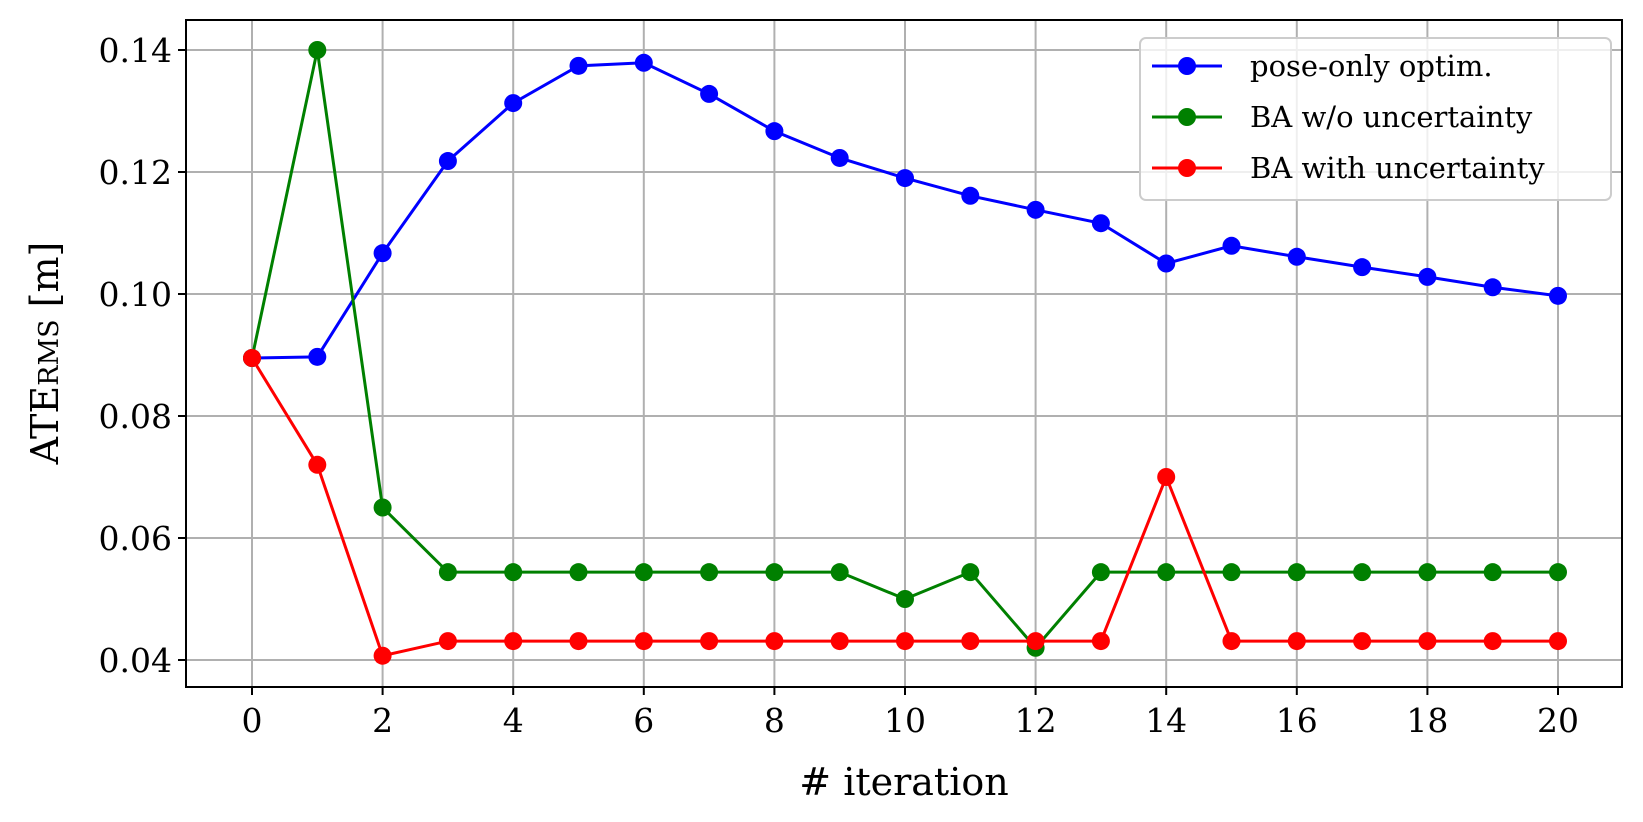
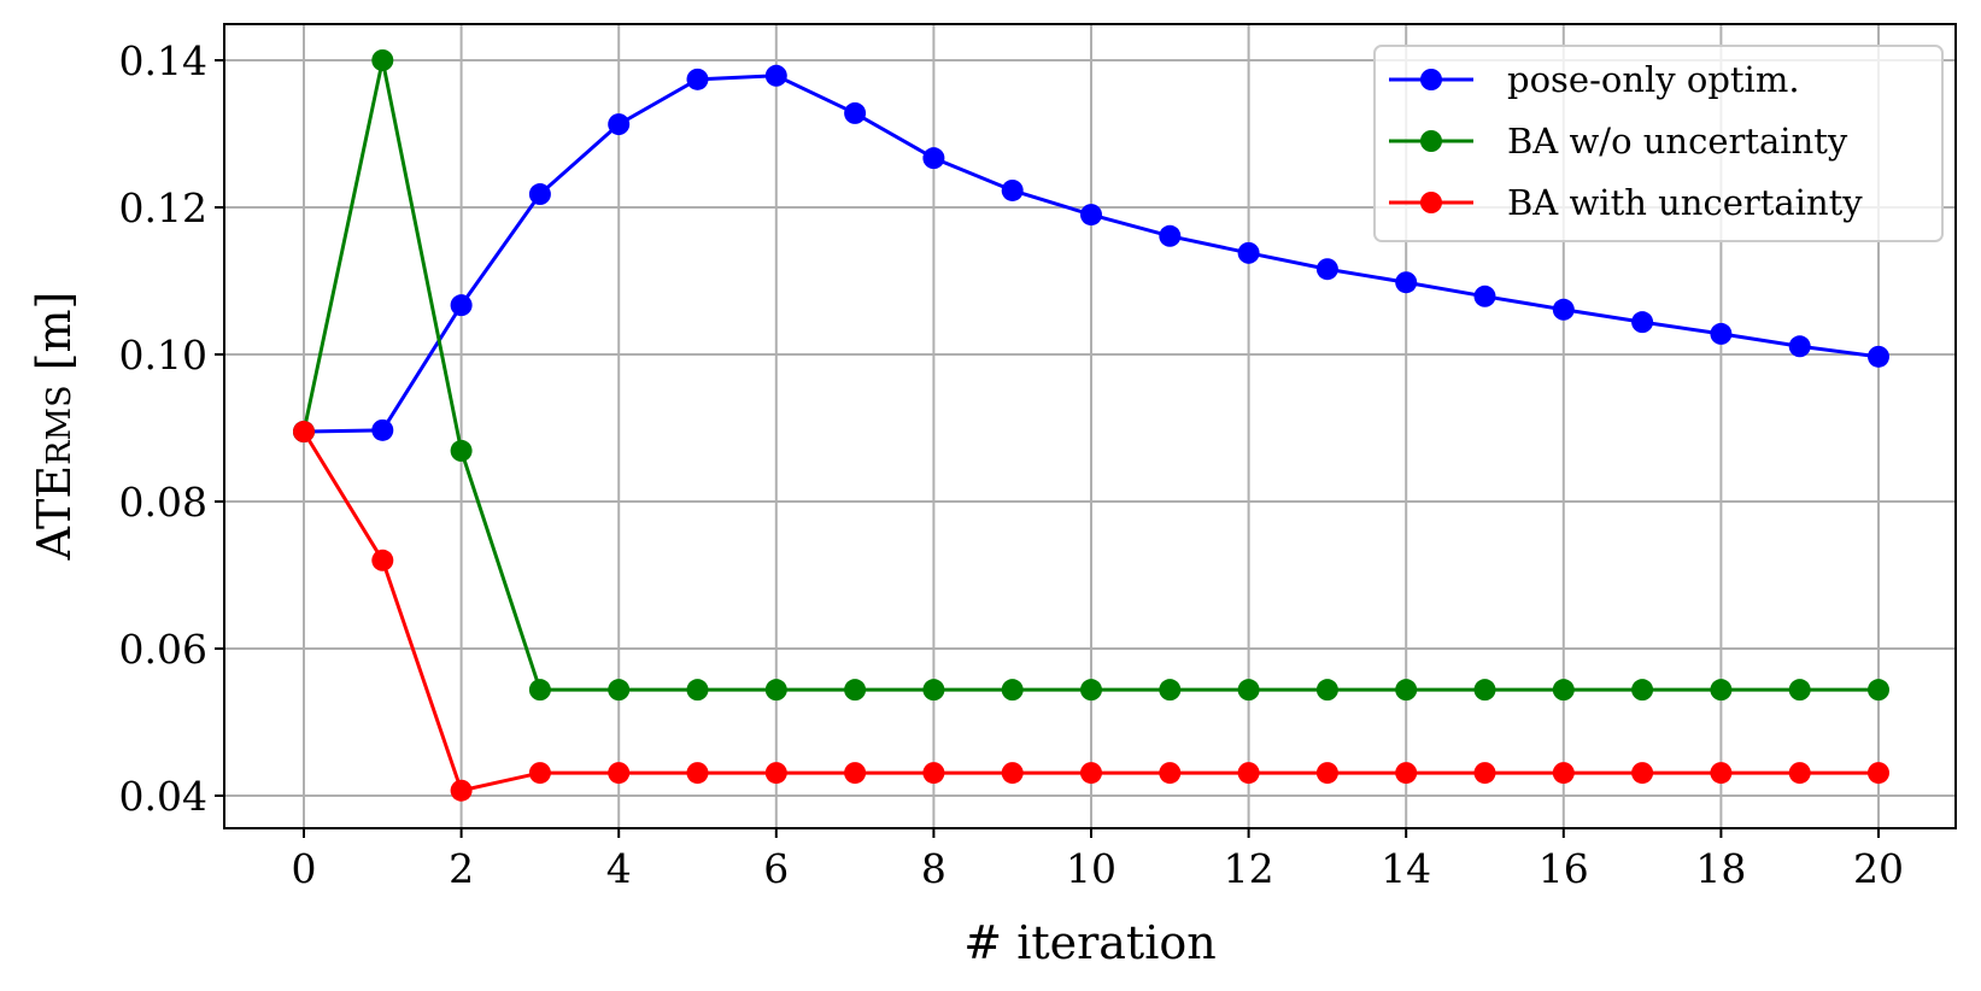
BA w/o uncertainty/2: 0.065 -> 0.087
BA w/o uncertainty/10: 0.050 -> 0.054
BA w/o uncertainty/12: 0.042 -> 0.054
pose-only optim./14: 0.105 -> 0.110
BA with uncertainty/14: 0.070 -> 0.043
